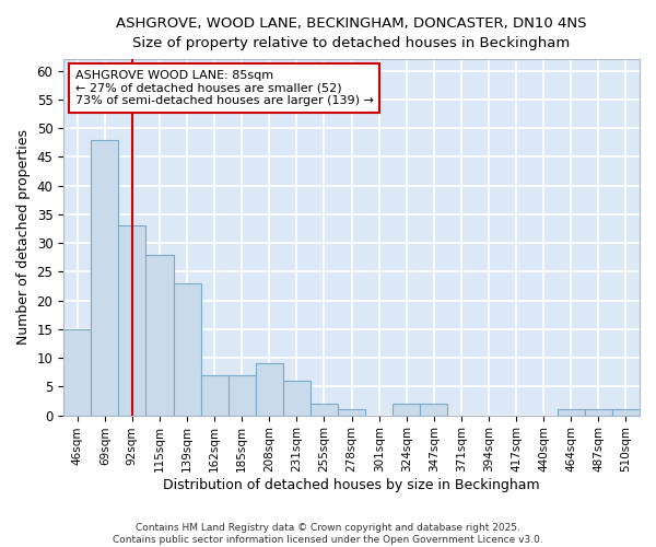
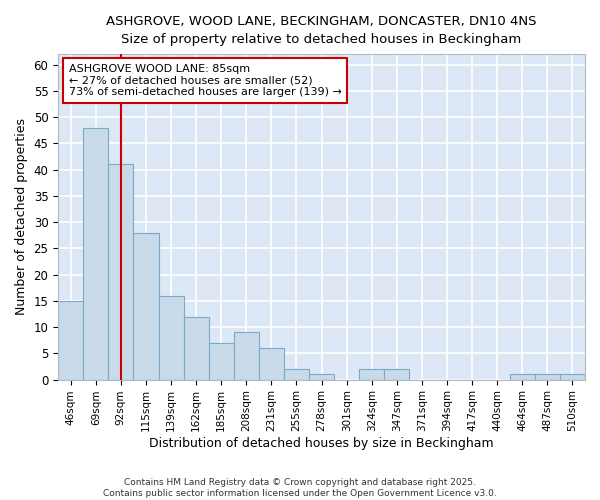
92sqm: 33 -> 41
139sqm: 23 -> 16
162sqm: 7 -> 12
